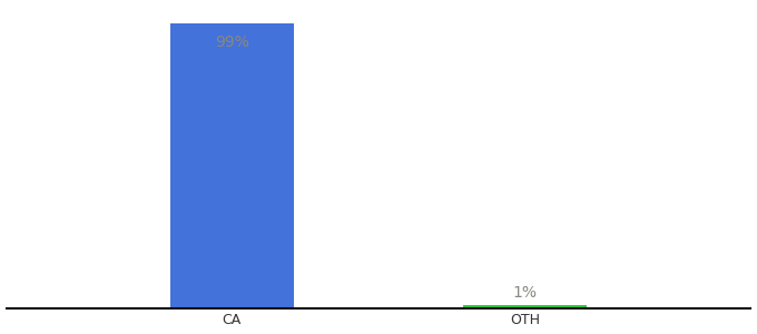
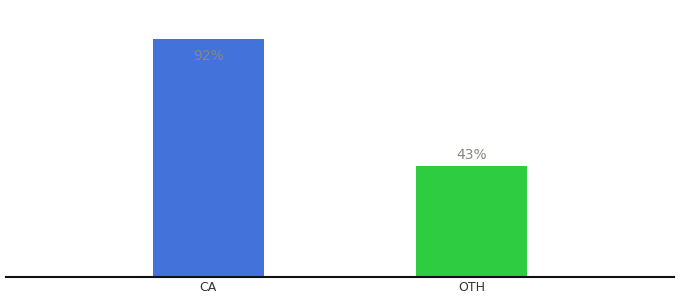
CA: 99% -> 92%
OTH: 1% -> 43%
